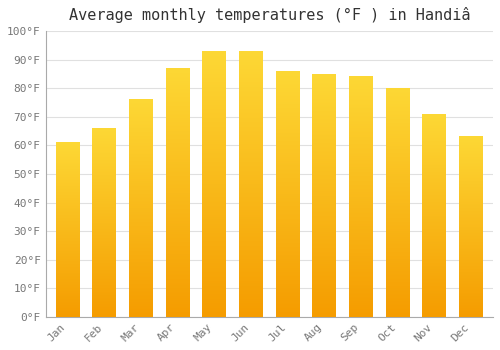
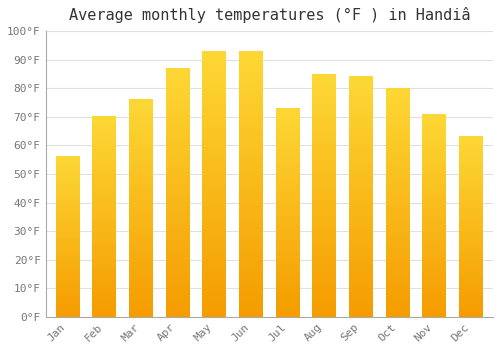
Jan: 61°F -> 56°F
Feb: 66°F -> 70°F
Jul: 86°F -> 73°F
